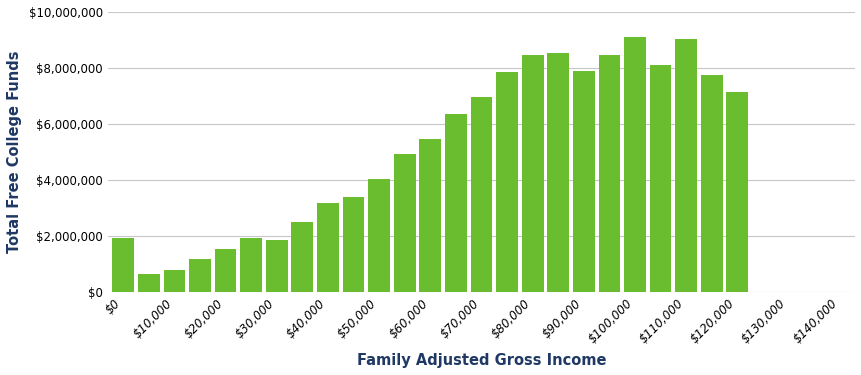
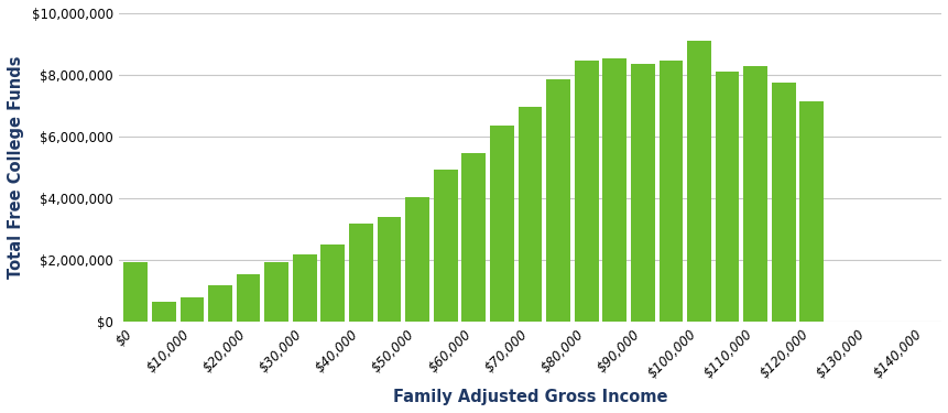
$30,000: $1,850,000 -> $2,200,000
$90,000: $7,900,000 -> $8,350,000
$110,000: $9,050,000 -> $8,300,000
